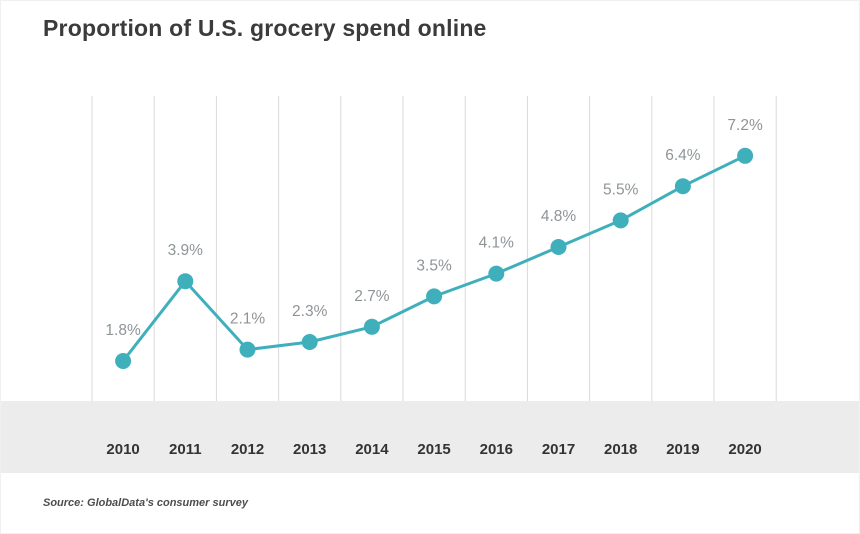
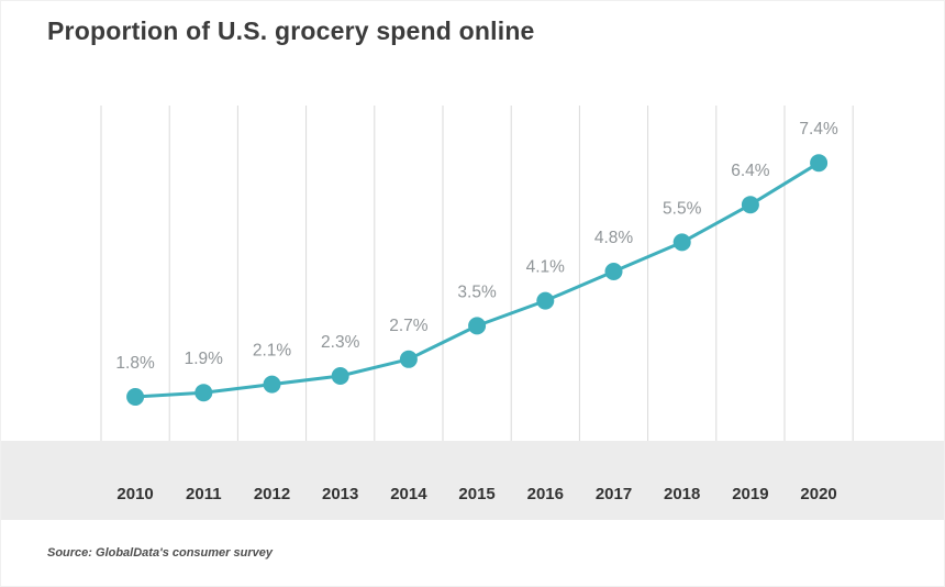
2011: 3.9% -> 1.9%
2020: 7.2% -> 7.4%
